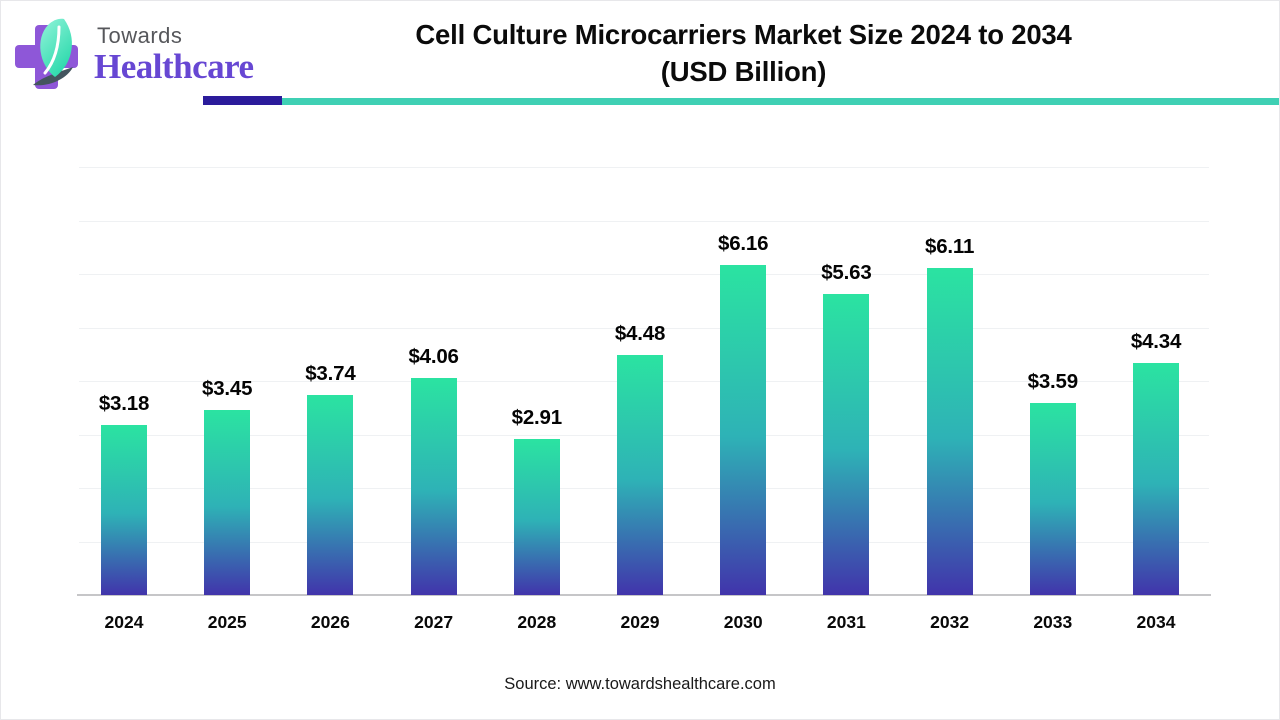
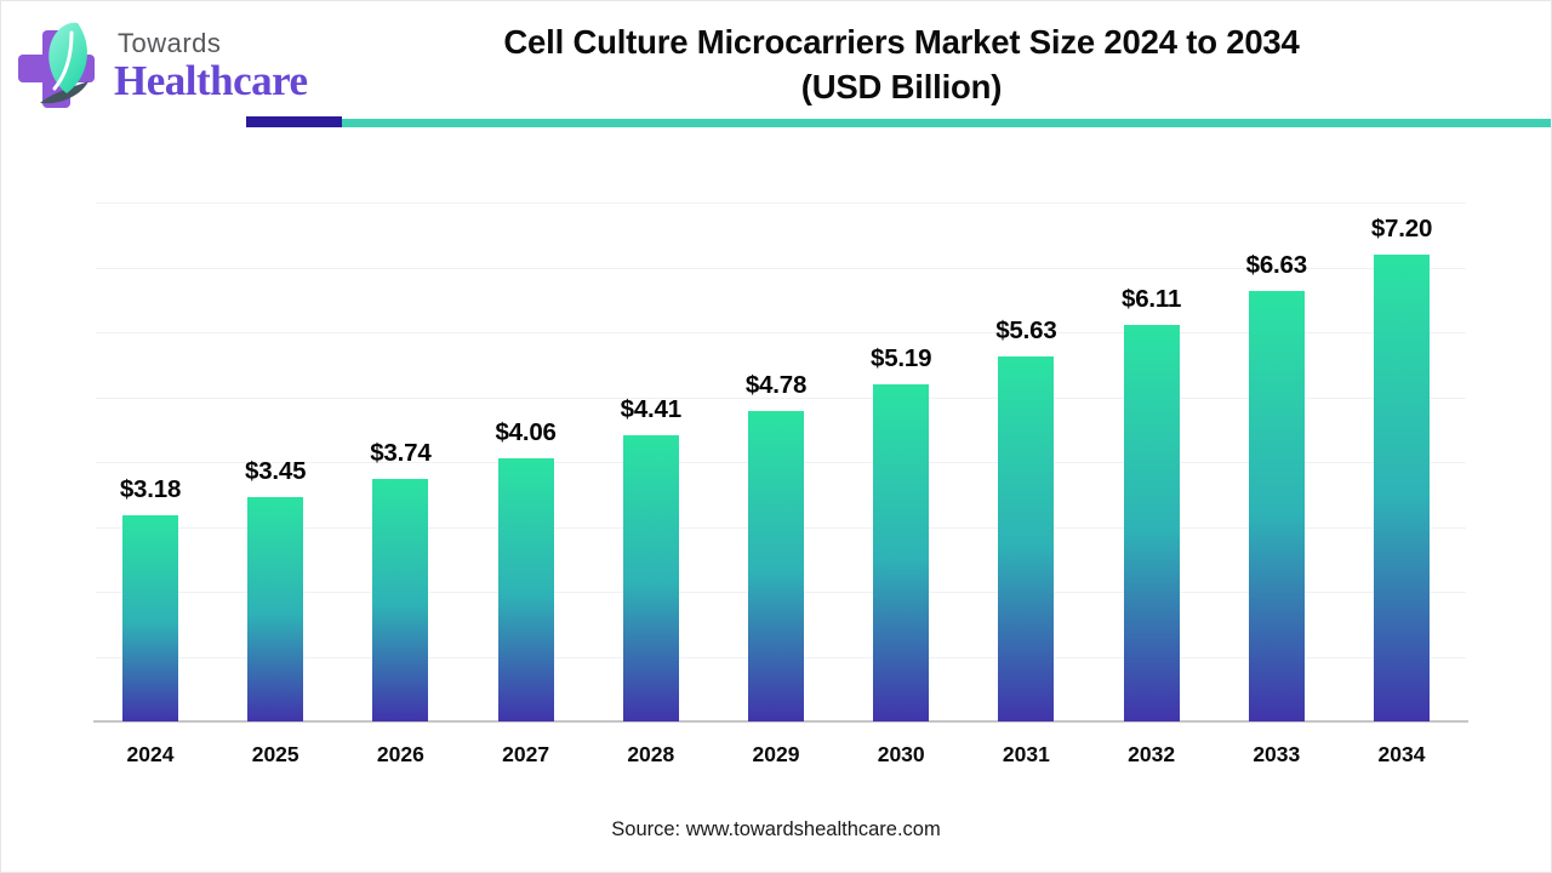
2028: $2.91 -> $4.41
2029: $4.48 -> $4.78
2030: $6.16 -> $5.19
2033: $3.59 -> $6.63
2034: $4.34 -> $7.20
